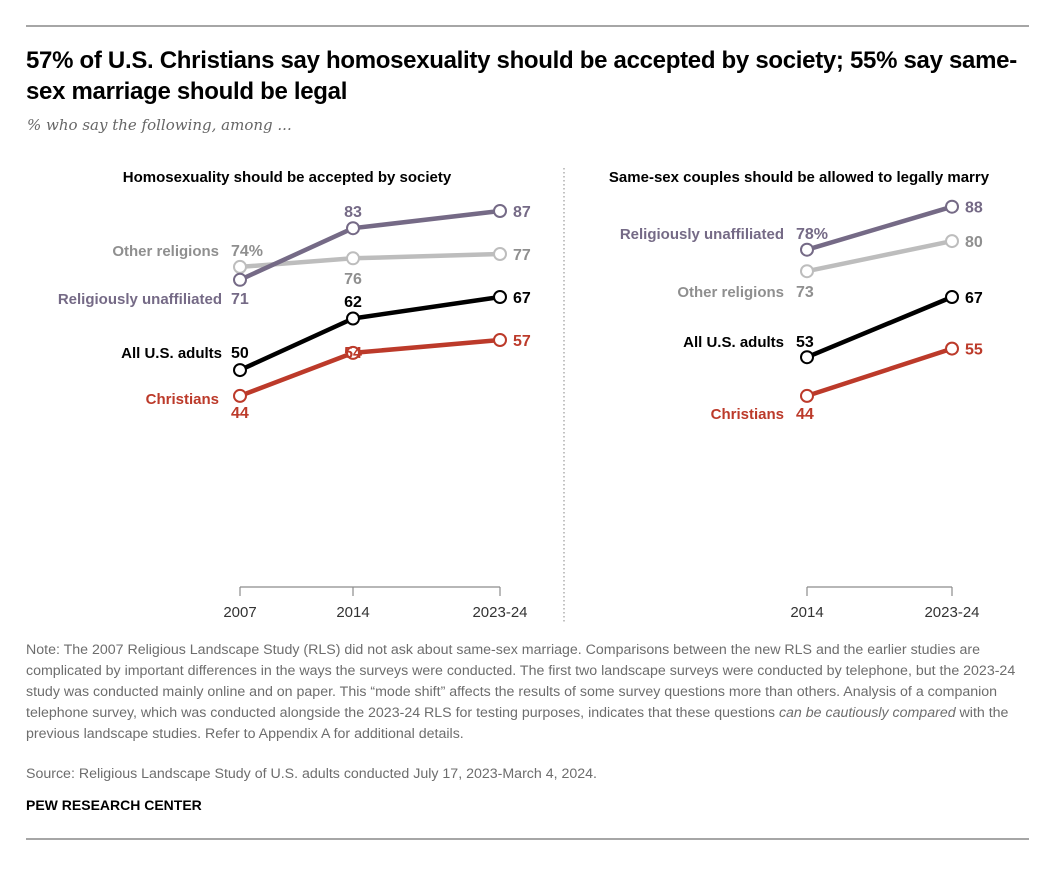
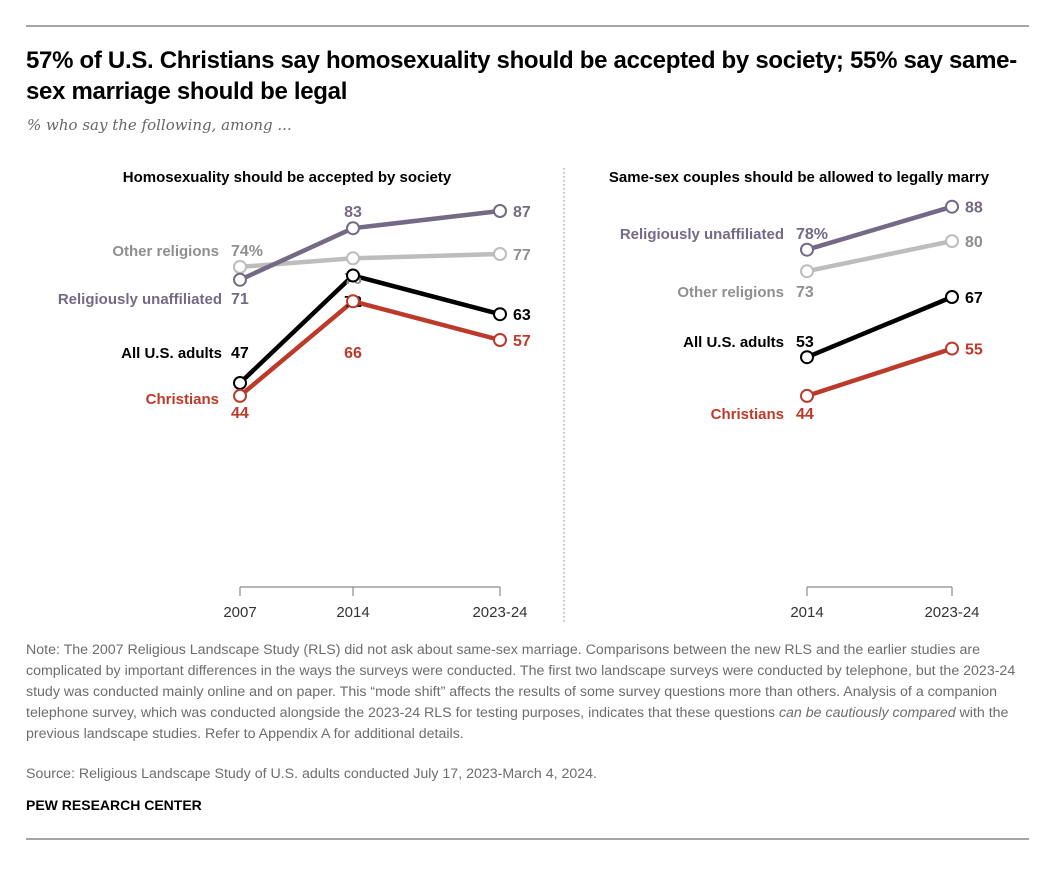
Homosexuality should be accepted by society/All U.S. adults/2007: 50 -> 47
Homosexuality should be accepted by society/All U.S. adults/2014: 62 -> 72
Homosexuality should be accepted by society/Christians/2014: 54 -> 66
Homosexuality should be accepted by society/All U.S. adults/2023-24: 67 -> 63
